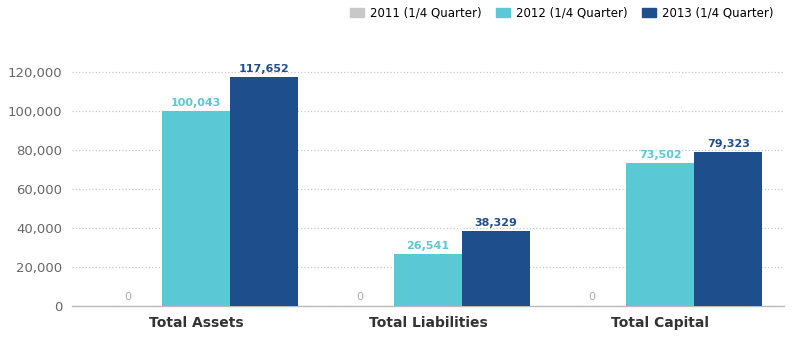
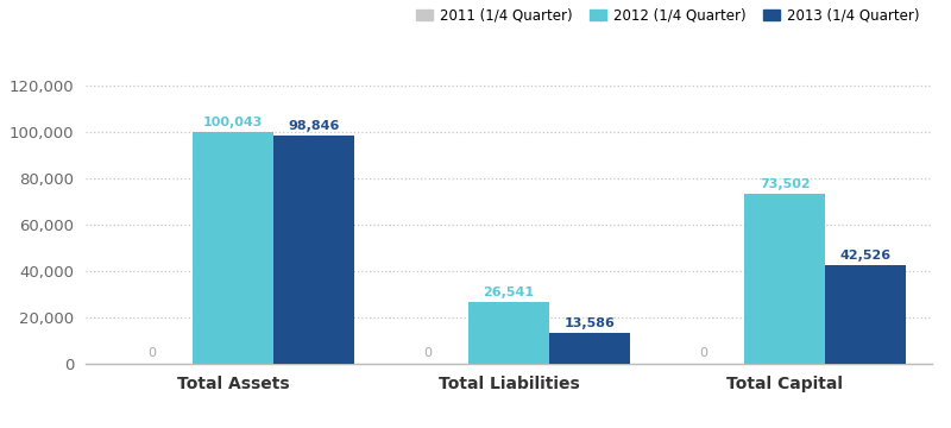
2013 (1/4 Quarter)/Total Assets: 117,652 -> 98,846
2013 (1/4 Quarter)/Total Liabilities: 38,329 -> 13,586
2013 (1/4 Quarter)/Total Capital: 79,323 -> 42,526
